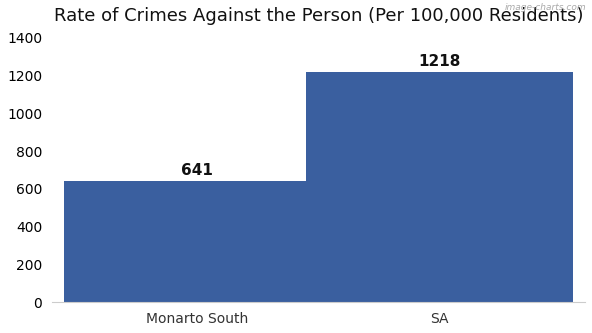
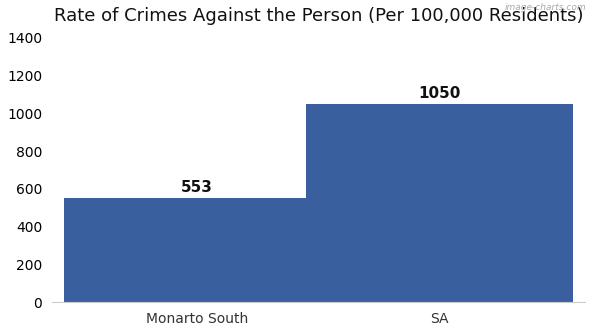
Monarto South: 641 -> 553
SA: 1218 -> 1050
